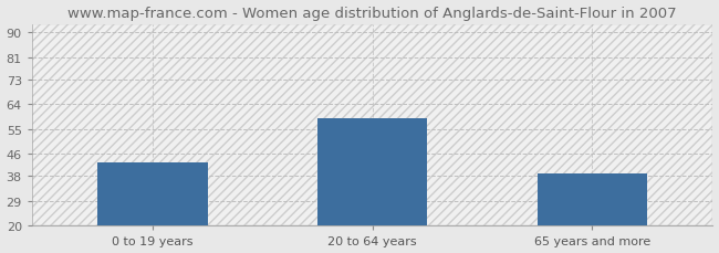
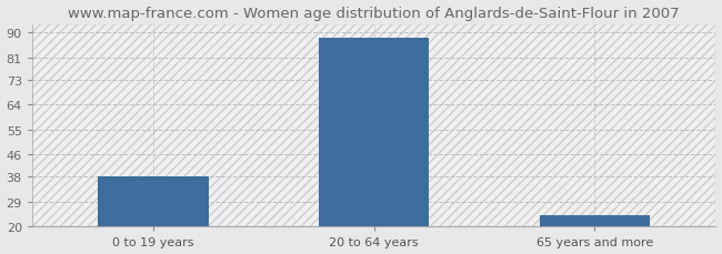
0 to 19 years: 43 -> 38
20 to 64 years: 59 -> 88
65 years and more: 39 -> 24
